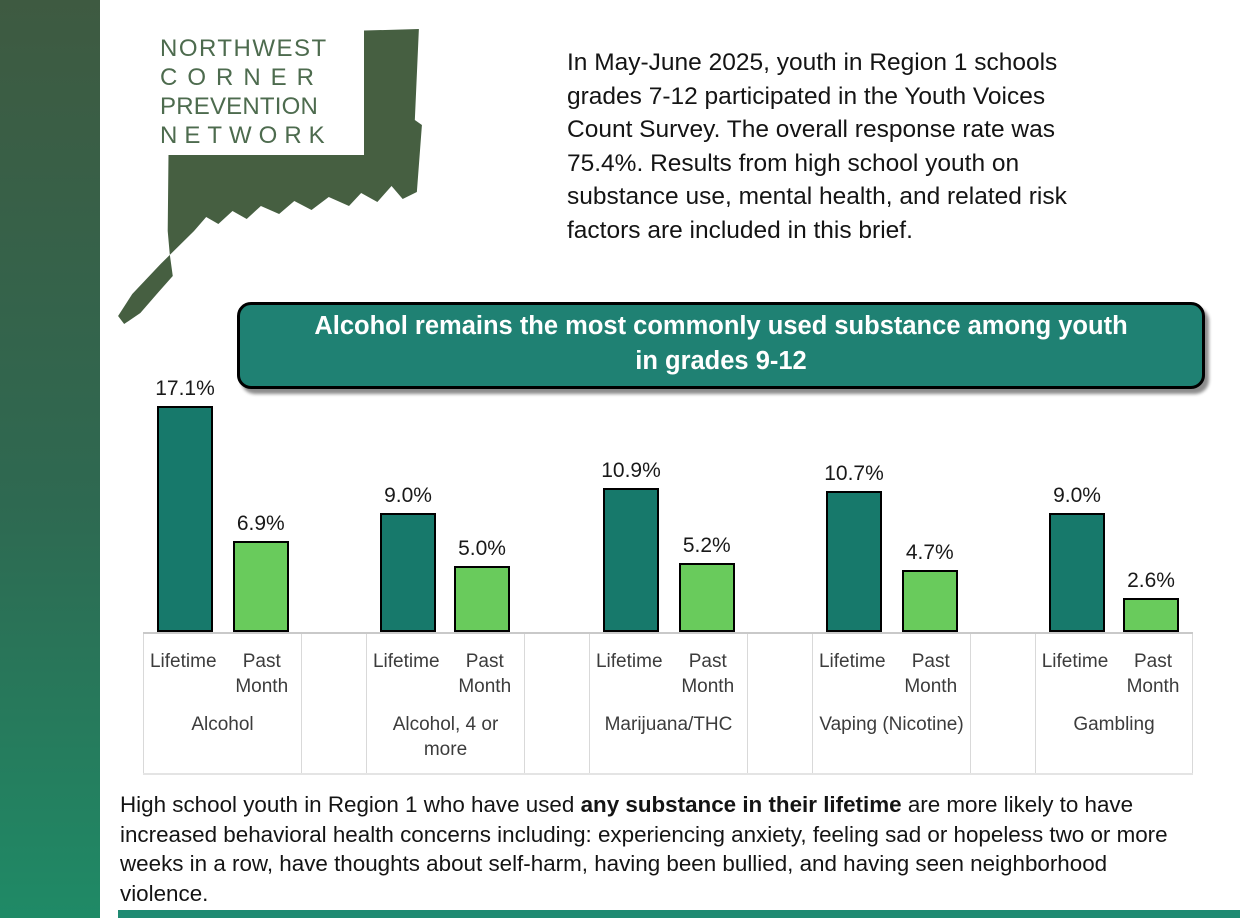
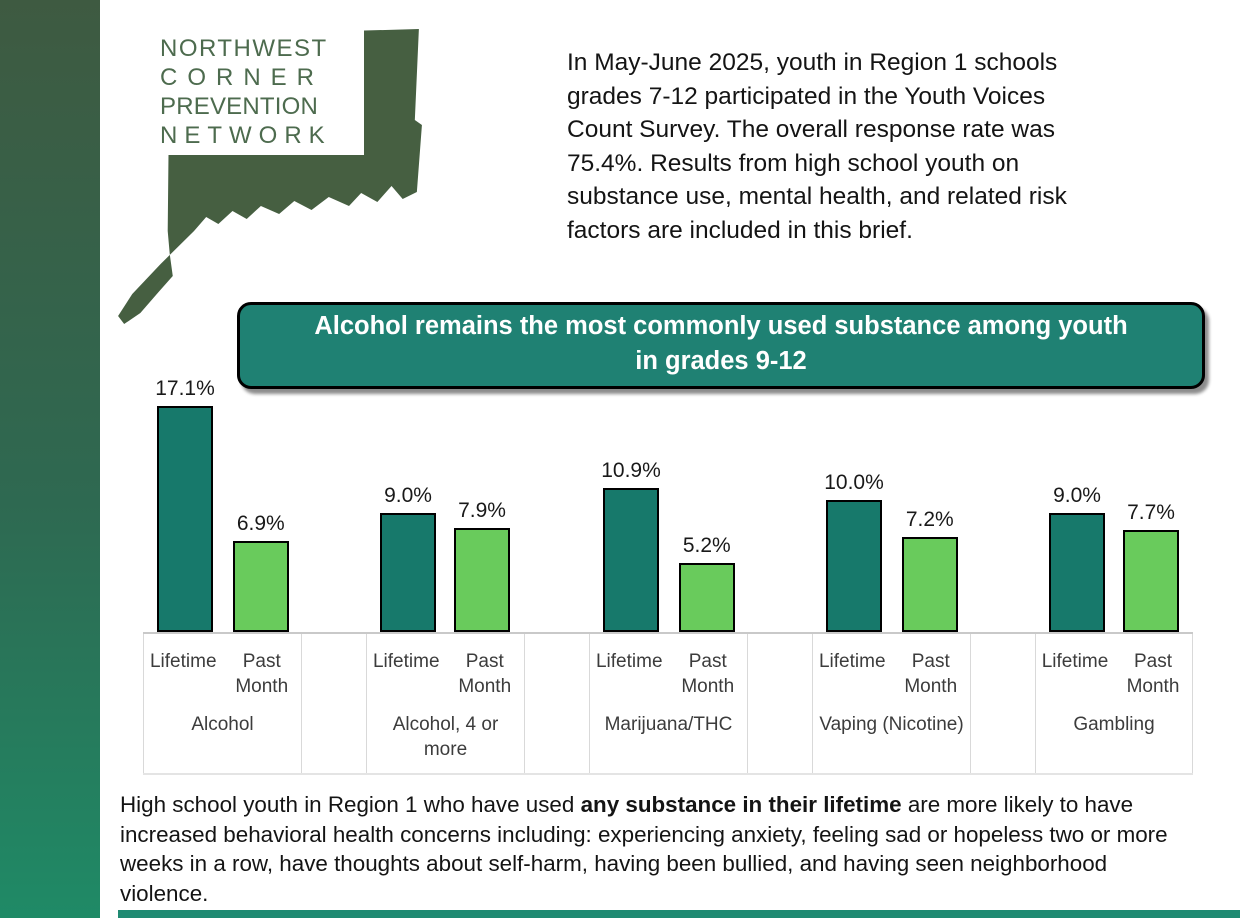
Past Month/Alcohol, 4 or more: 5.0% -> 7.9%
Lifetime/Vaping (Nicotine): 10.7% -> 10.0%
Past Month/Vaping (Nicotine): 4.7% -> 7.2%
Past Month/Gambling: 2.6% -> 7.7%
